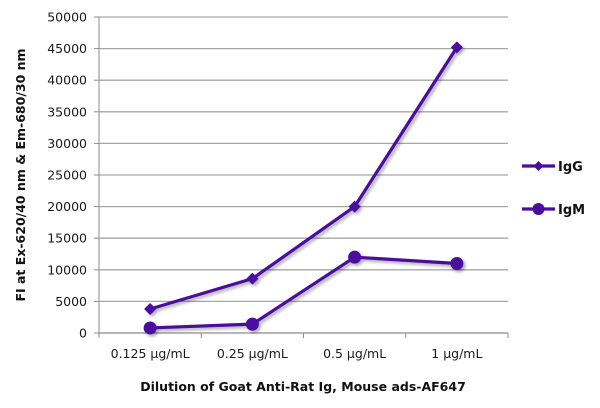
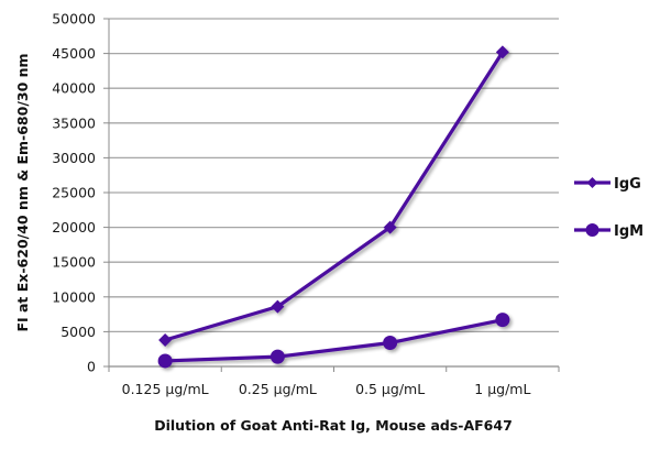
IgM/0.5 µg/mL: 12000 -> 3000
IgM/1 µg/mL: 11000 -> 7000
